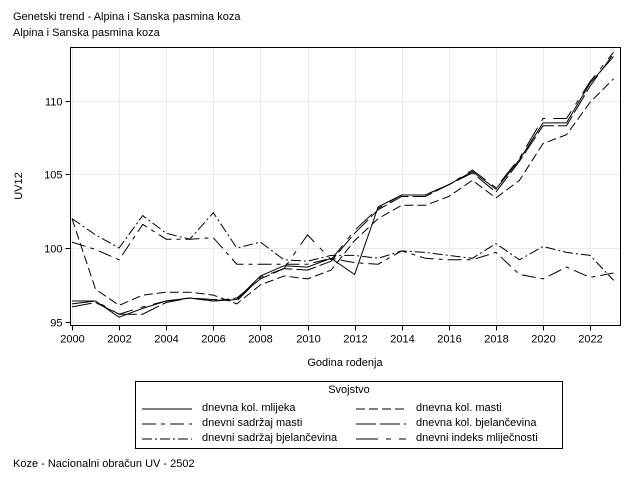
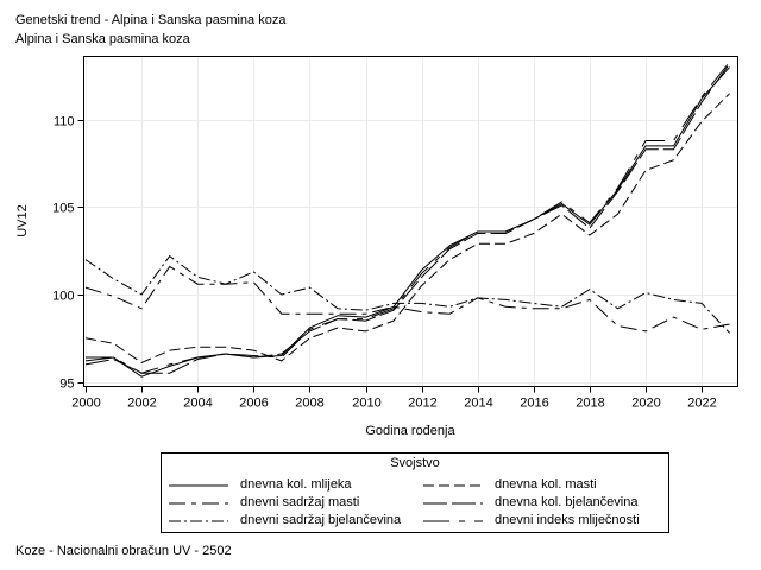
dnevna kol. masti/2000: 102.0 -> 97.5
dnevni sadržaj bjelančevina/2006: 102.4 -> 101.3
dnevni indeks mliječnosti/2010: 100.9 -> 98.6
dnevna kol. mlijeka/2012: 98.2 -> 101.4
